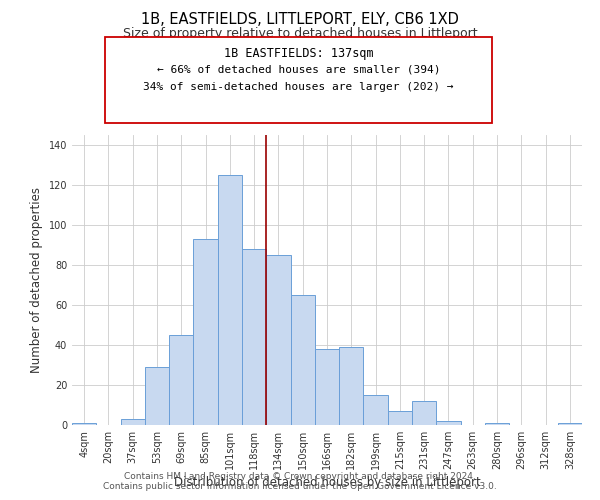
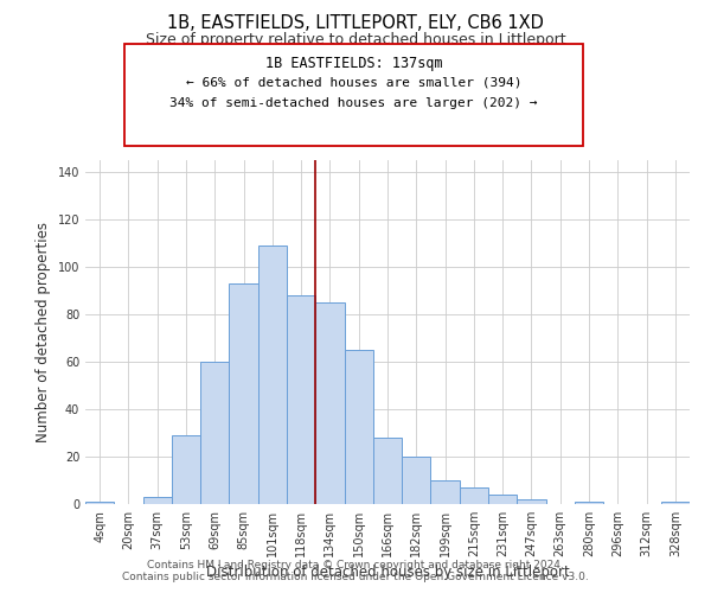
69sqm: 45 -> 60
101sqm: 125 -> 109
166sqm: 38 -> 28
182sqm: 39 -> 20
199sqm: 15 -> 10
231sqm: 12 -> 4
